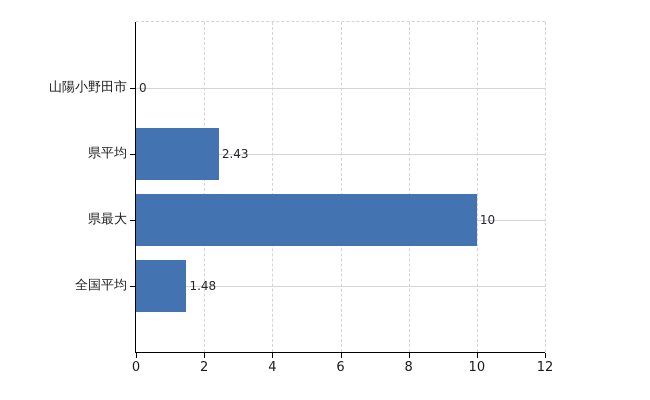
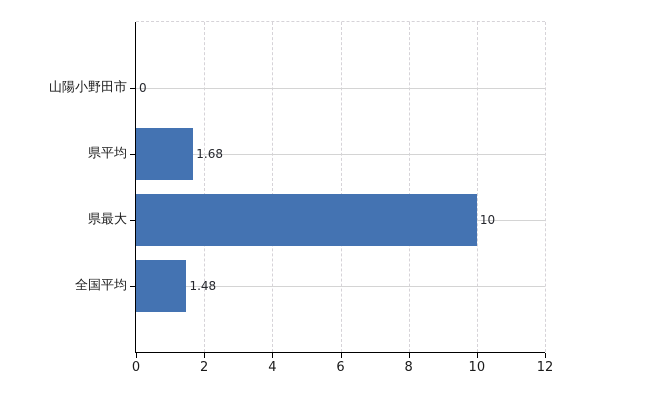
県平均: 2.43 -> 1.68
